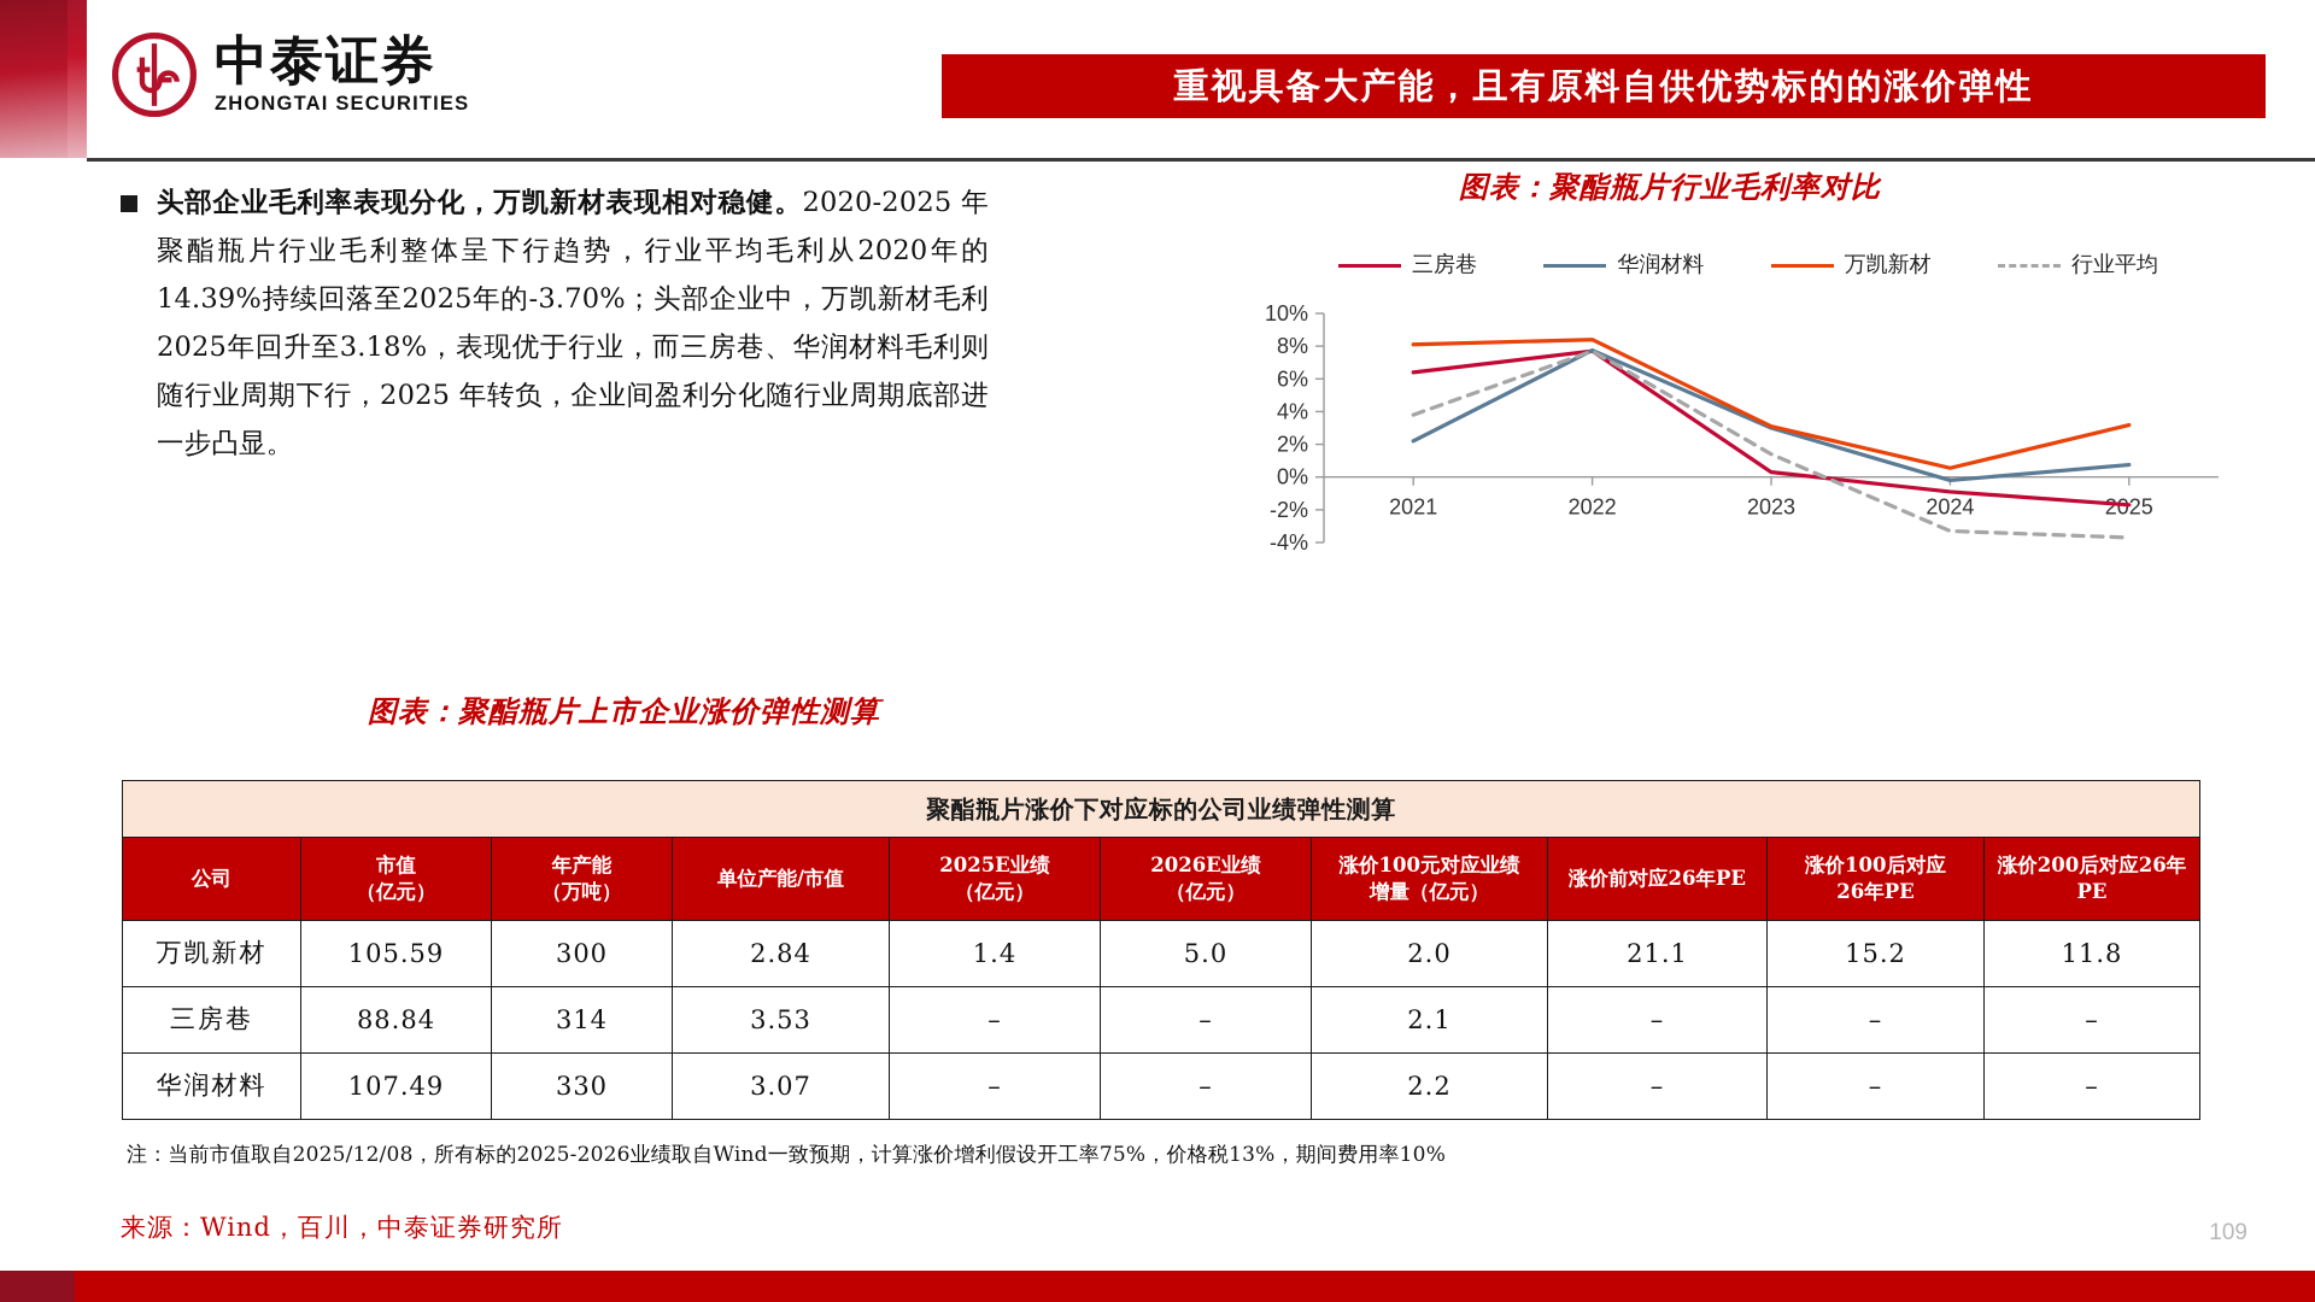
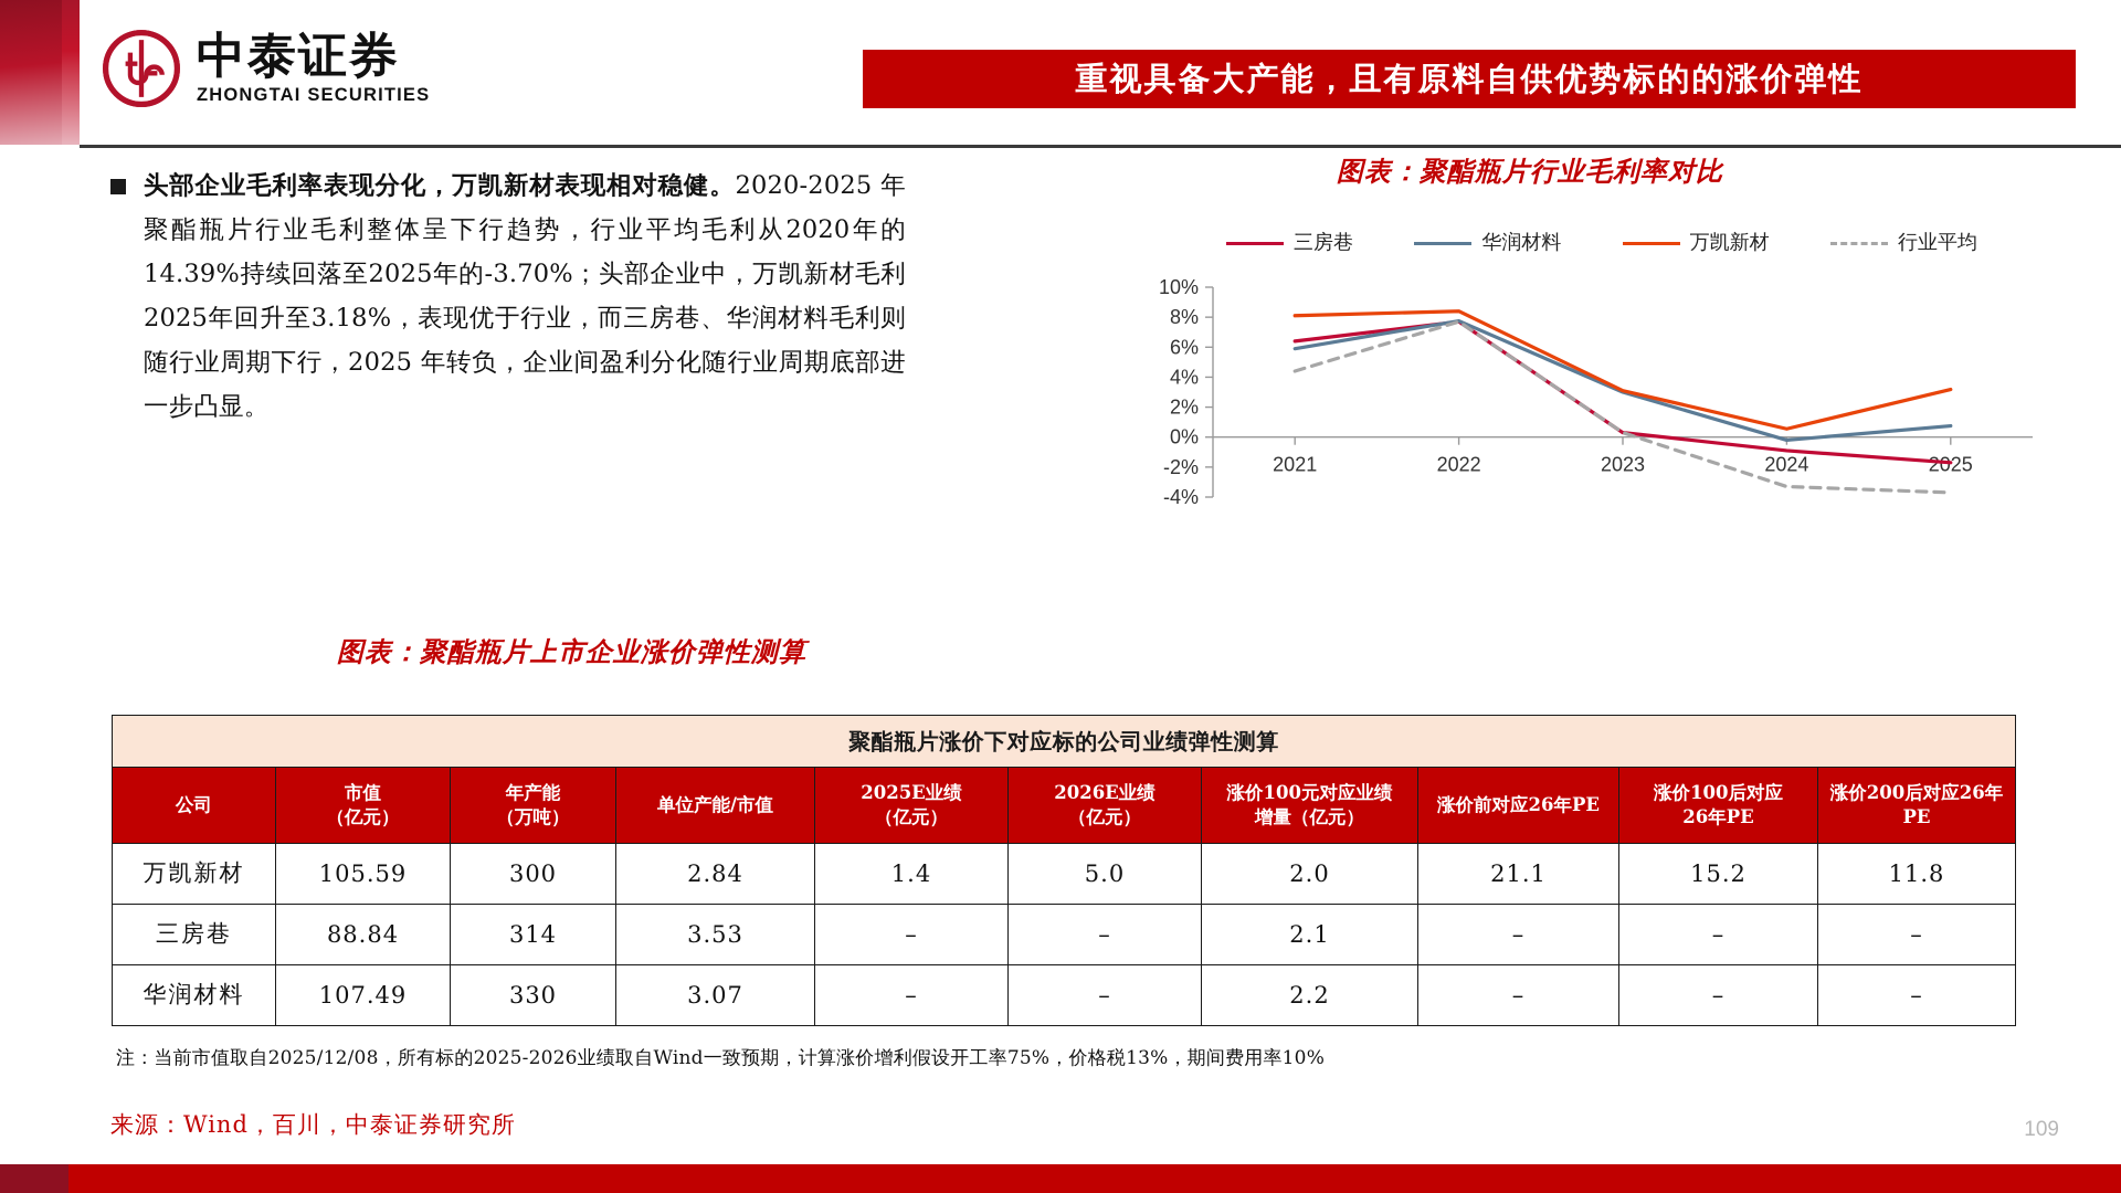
华润材料/2021: 2.2% -> 5.9%
行业平均/2021: 3.8% -> 4.4%
行业平均/2023: 1.4% -> 0.3%
